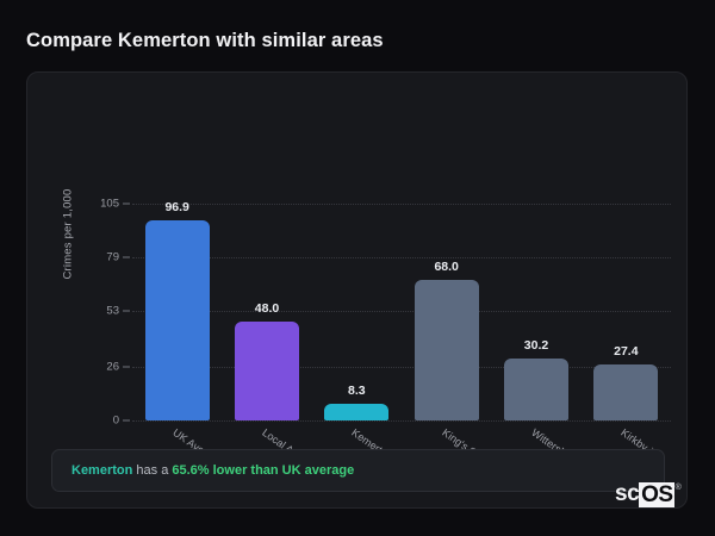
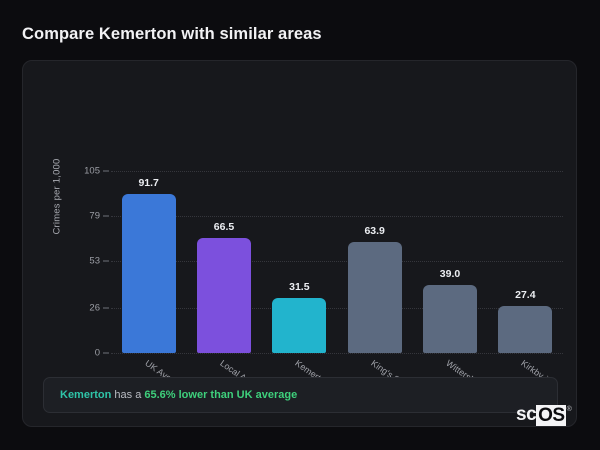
UK Average: 96.9 -> 91.7
Local Area: 48.0 -> 66.5
Kemerton: 8.3 -> 31.5
King's Som...: 68.0 -> 63.9
Wittersham: 30.2 -> 39.0
